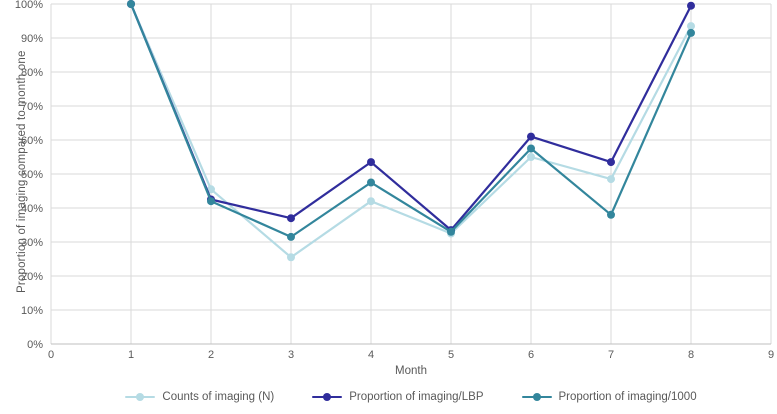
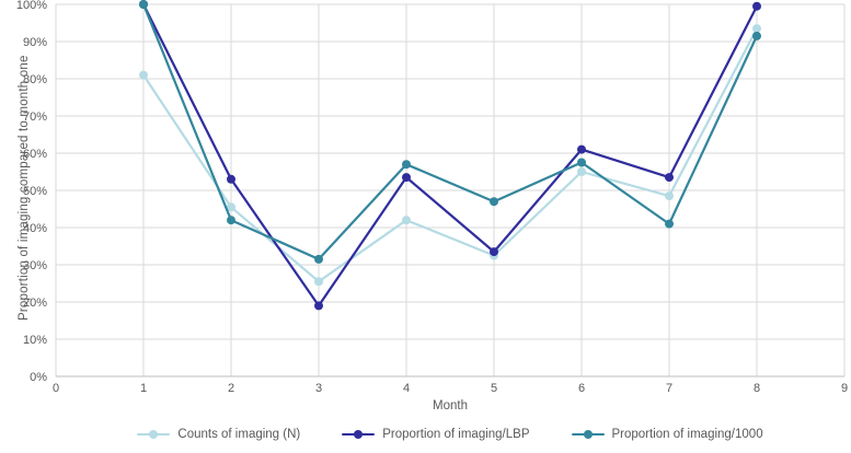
Counts of imaging (N)/1: 100% -> 81%
Proportion of imaging/LBP/2: 42% -> 53%
Proportion of imaging/LBP/3: 37% -> 19%
Proportion of imaging/1000/4: 48% -> 57%
Proportion of imaging/1000/5: 33% -> 47%
Proportion of imaging/1000/7: 38% -> 41%
